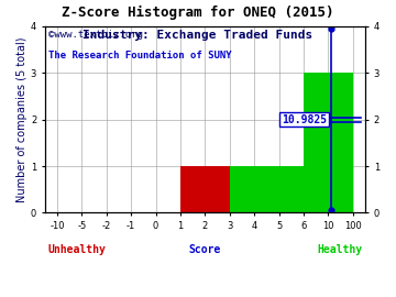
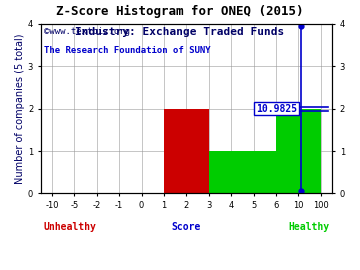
2: 1 -> 2
10: 3 -> 2
